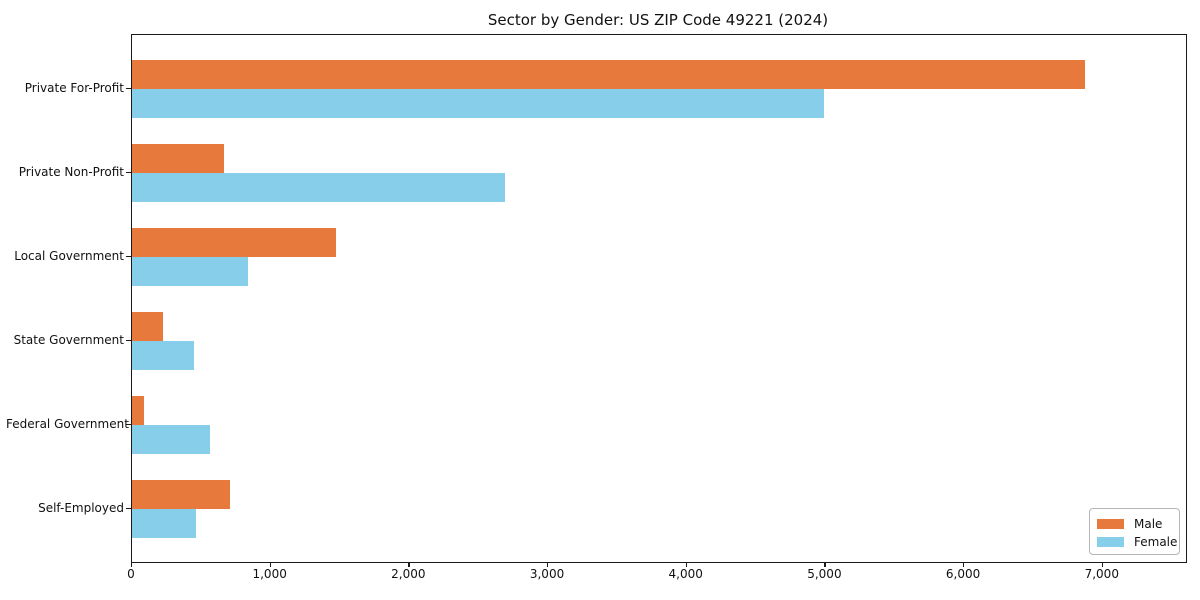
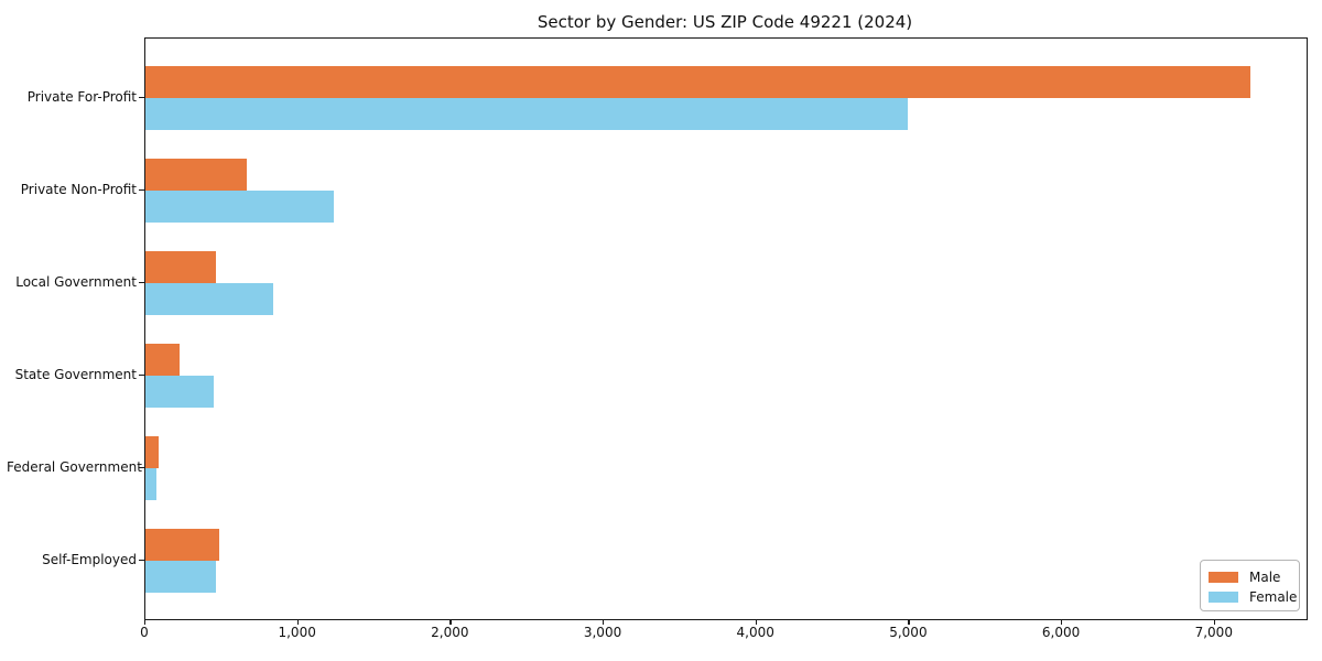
Male/Private For-Profit: 6870 -> 7230
Female/Private Non-Profit: 2690 -> 1230
Male/Local Government: 1470 -> 460
Female/Federal Government: 560 -> 70
Male/Self-Employed: 710 -> 480
